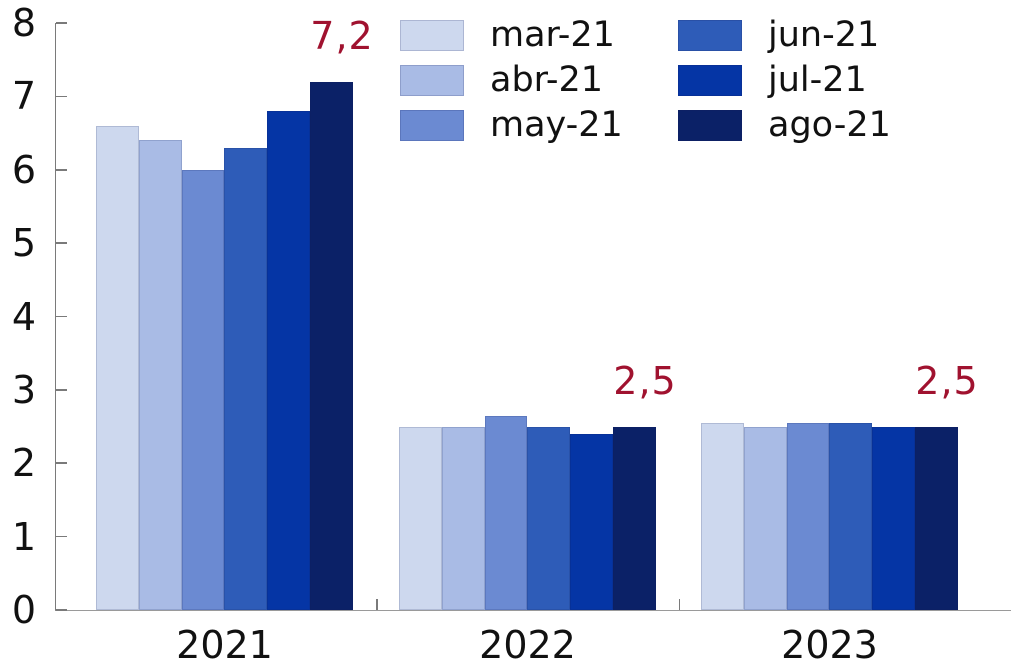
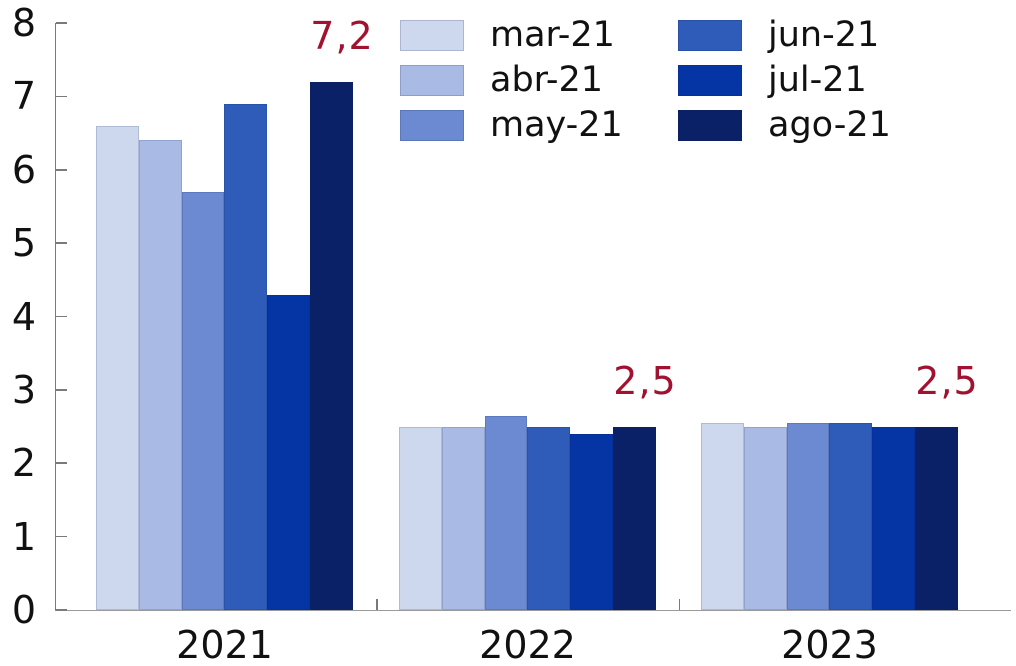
may-21/2021: 6.0 -> 5.7
jun-21/2021: 6.3 -> 6.9
jul-21/2021: 6.8 -> 4.3
